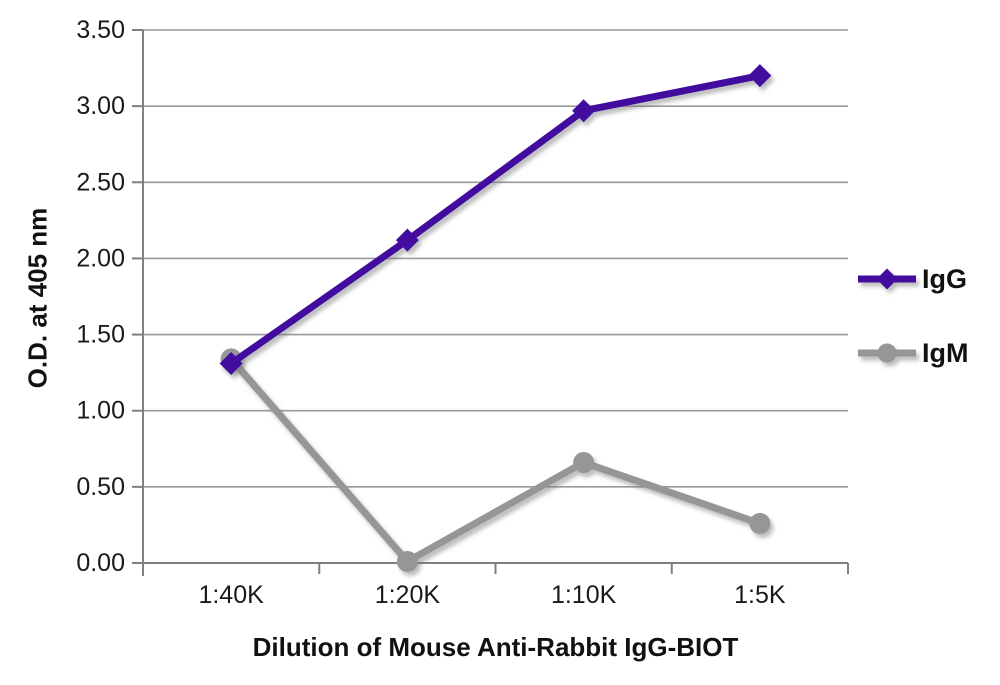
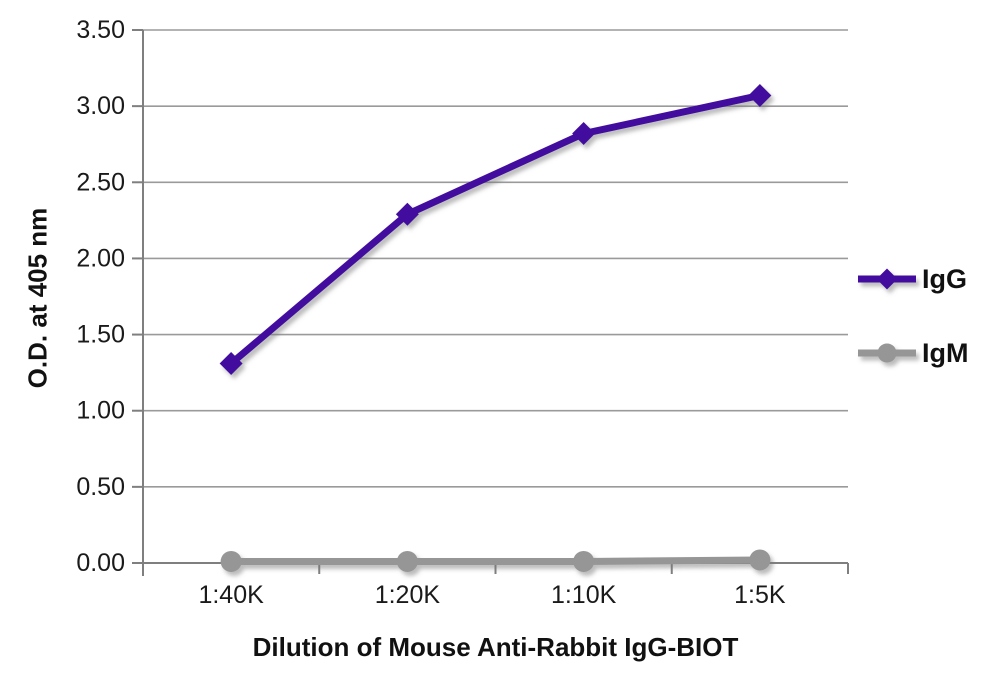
IgM/1:40K: 1.34 -> 0.01
IgG/1:20K: 2.12 -> 2.29
IgG/1:10K: 2.97 -> 2.82
IgM/1:10K: 0.66 -> 0.01
IgG/1:5K: 3.20 -> 3.07
IgM/1:5K: 0.26 -> 0.02
